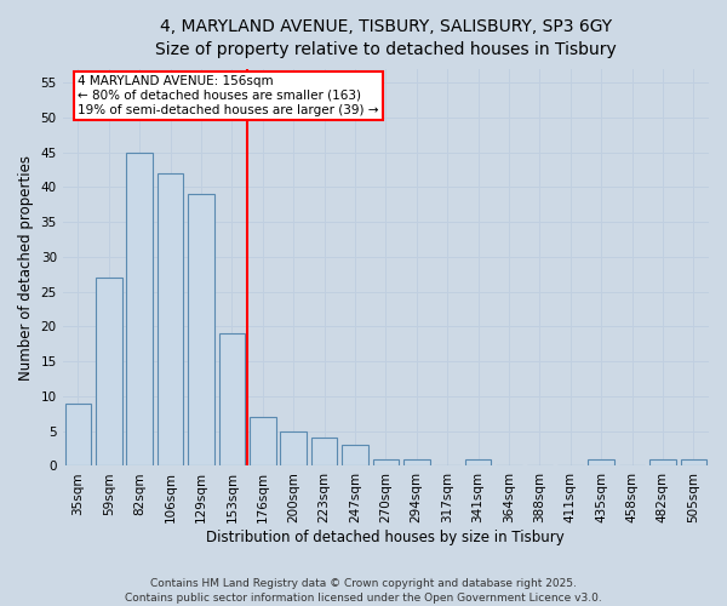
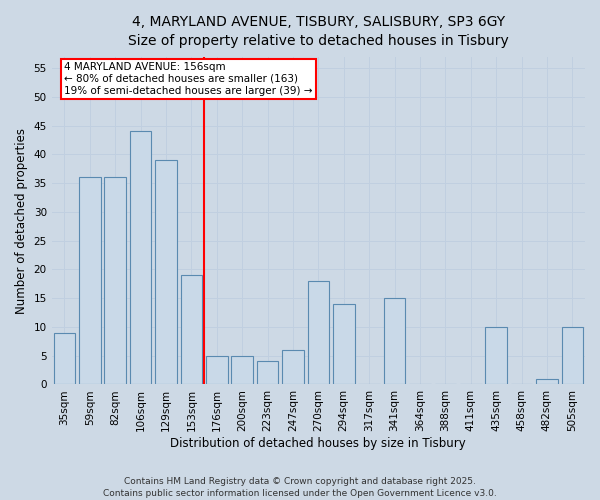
59sqm: 27 -> 36
82sqm: 45 -> 36
106sqm: 42 -> 44
176sqm: 7 -> 5
247sqm: 3 -> 6
270sqm: 1 -> 18
294sqm: 1 -> 14
341sqm: 1 -> 15
435sqm: 1 -> 10
505sqm: 1 -> 10
